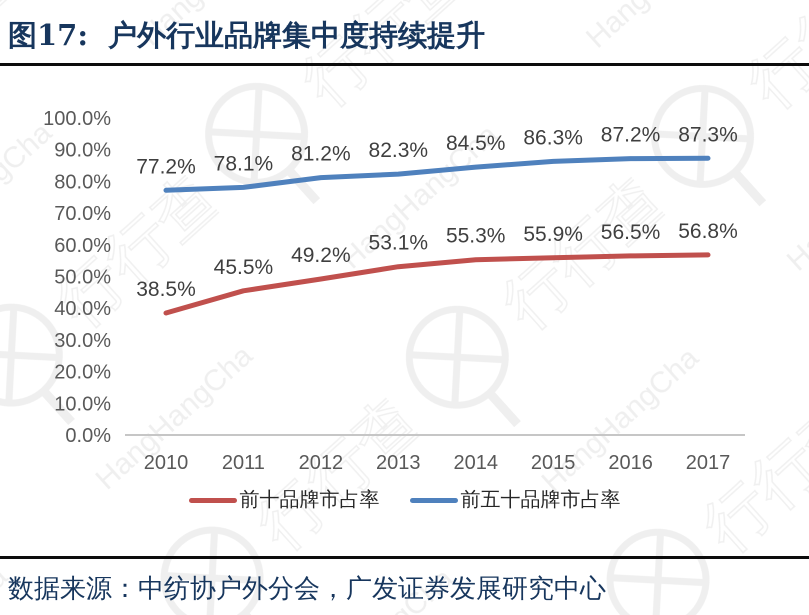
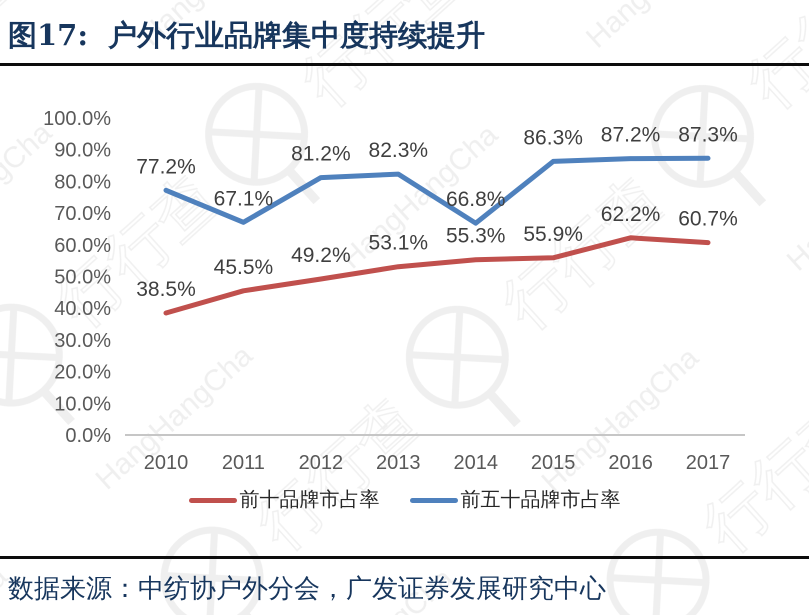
前五十品牌市占率/2011: 78.1% -> 67.1%
前五十品牌市占率/2014: 84.5% -> 66.8%
前十品牌市占率/2016: 56.5% -> 62.2%
前十品牌市占率/2017: 56.8% -> 60.7%
